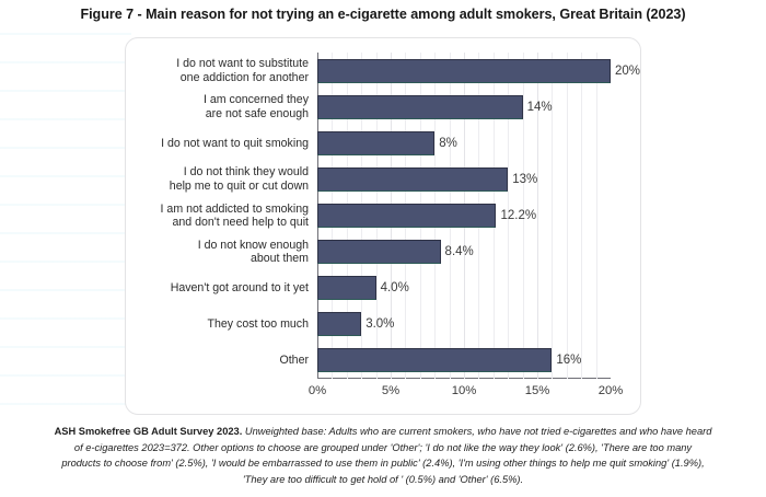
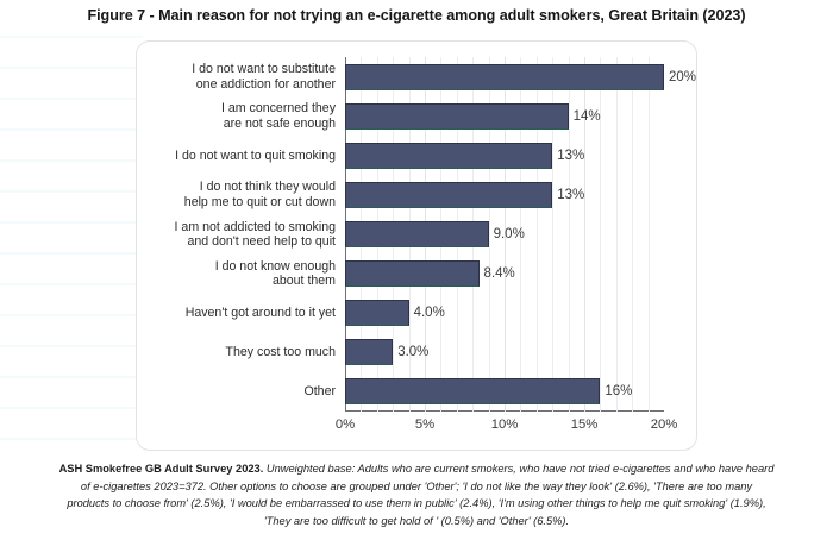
I do not want to quit smoking: 8% -> 13%
I am not addicted to smoking and don't need help to quit: 12.2% -> 9.0%
